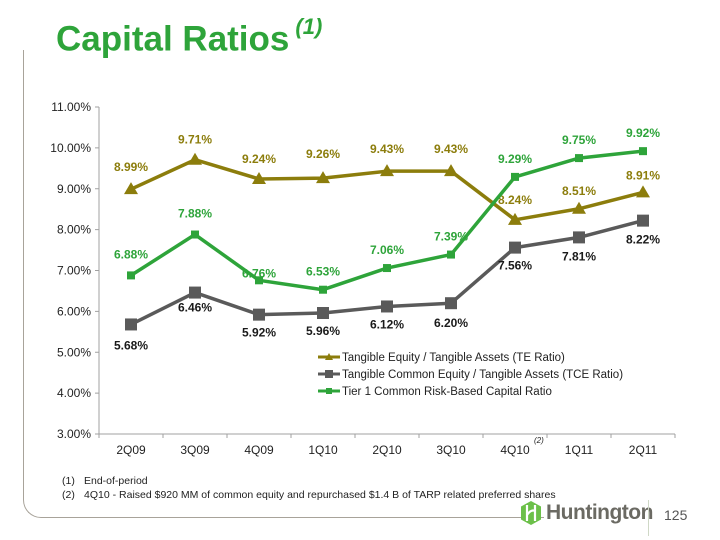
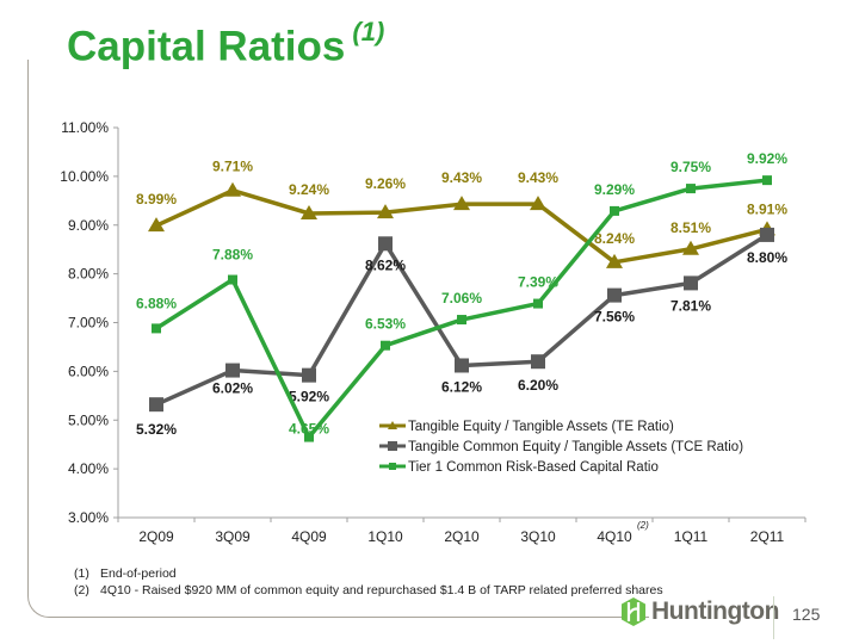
Tangible Common Equity / Tangible Assets (TCE Ratio)/2Q09: 5.68% -> 5.32%
Tangible Common Equity / Tangible Assets (TCE Ratio)/3Q09: 6.46% -> 6.02%
Tier 1 Common Risk-Based Capital Ratio/4Q09: 6.76% -> 4.65%
Tangible Common Equity / Tangible Assets (TCE Ratio)/1Q10: 5.96% -> 8.62%
Tangible Common Equity / Tangible Assets (TCE Ratio)/2Q11: 8.22% -> 8.80%
